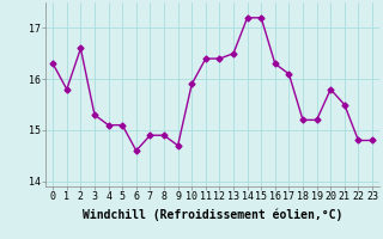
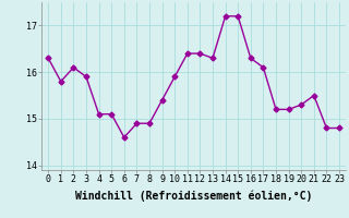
2: 16.6 -> 16.1
3: 15.3 -> 15.9
9: 14.7 -> 15.4
13: 16.5 -> 16.3
20: 15.8 -> 15.3
